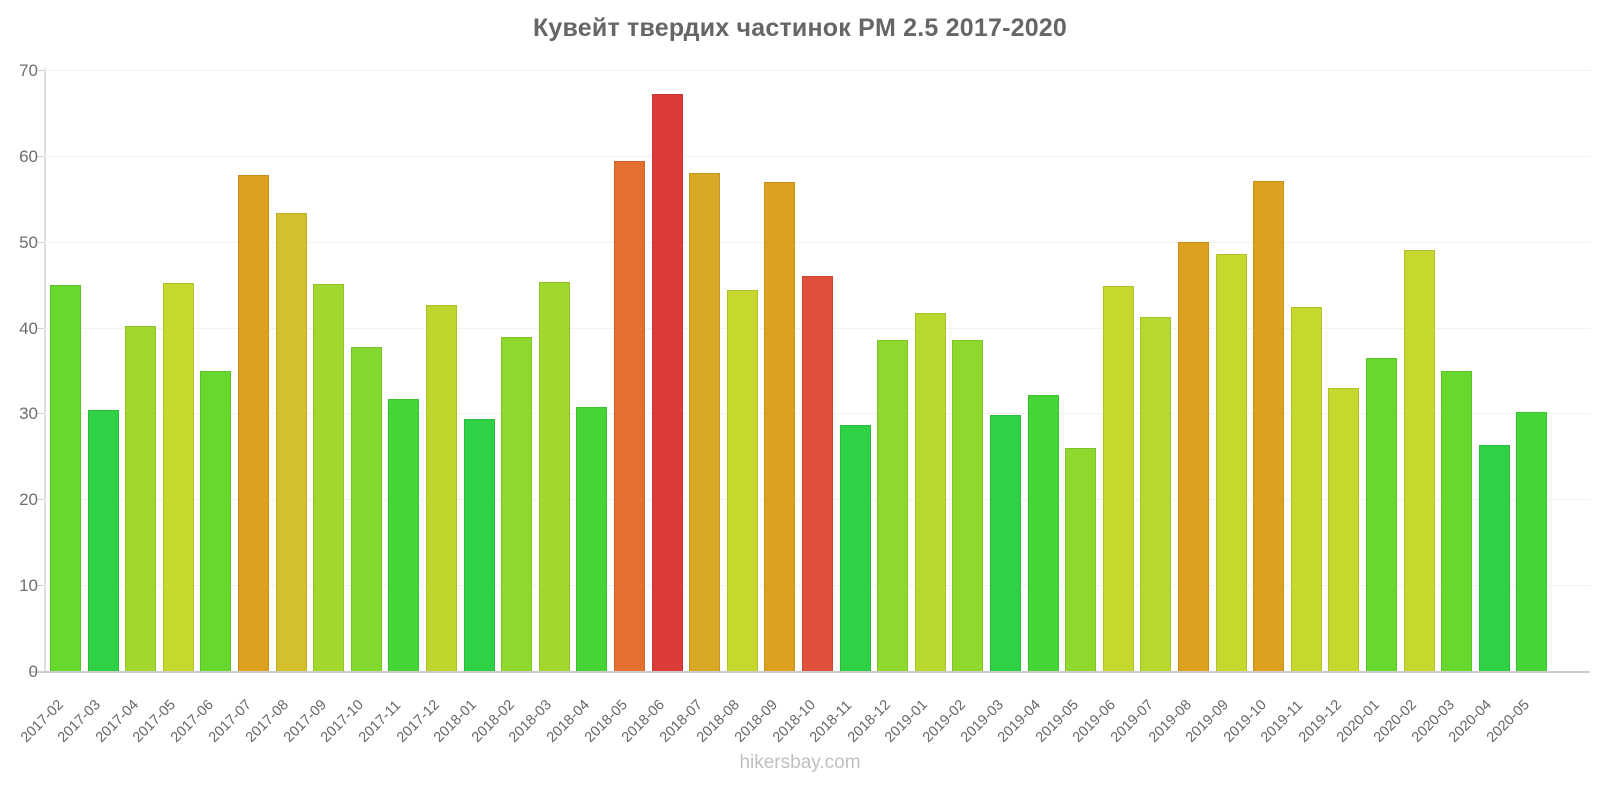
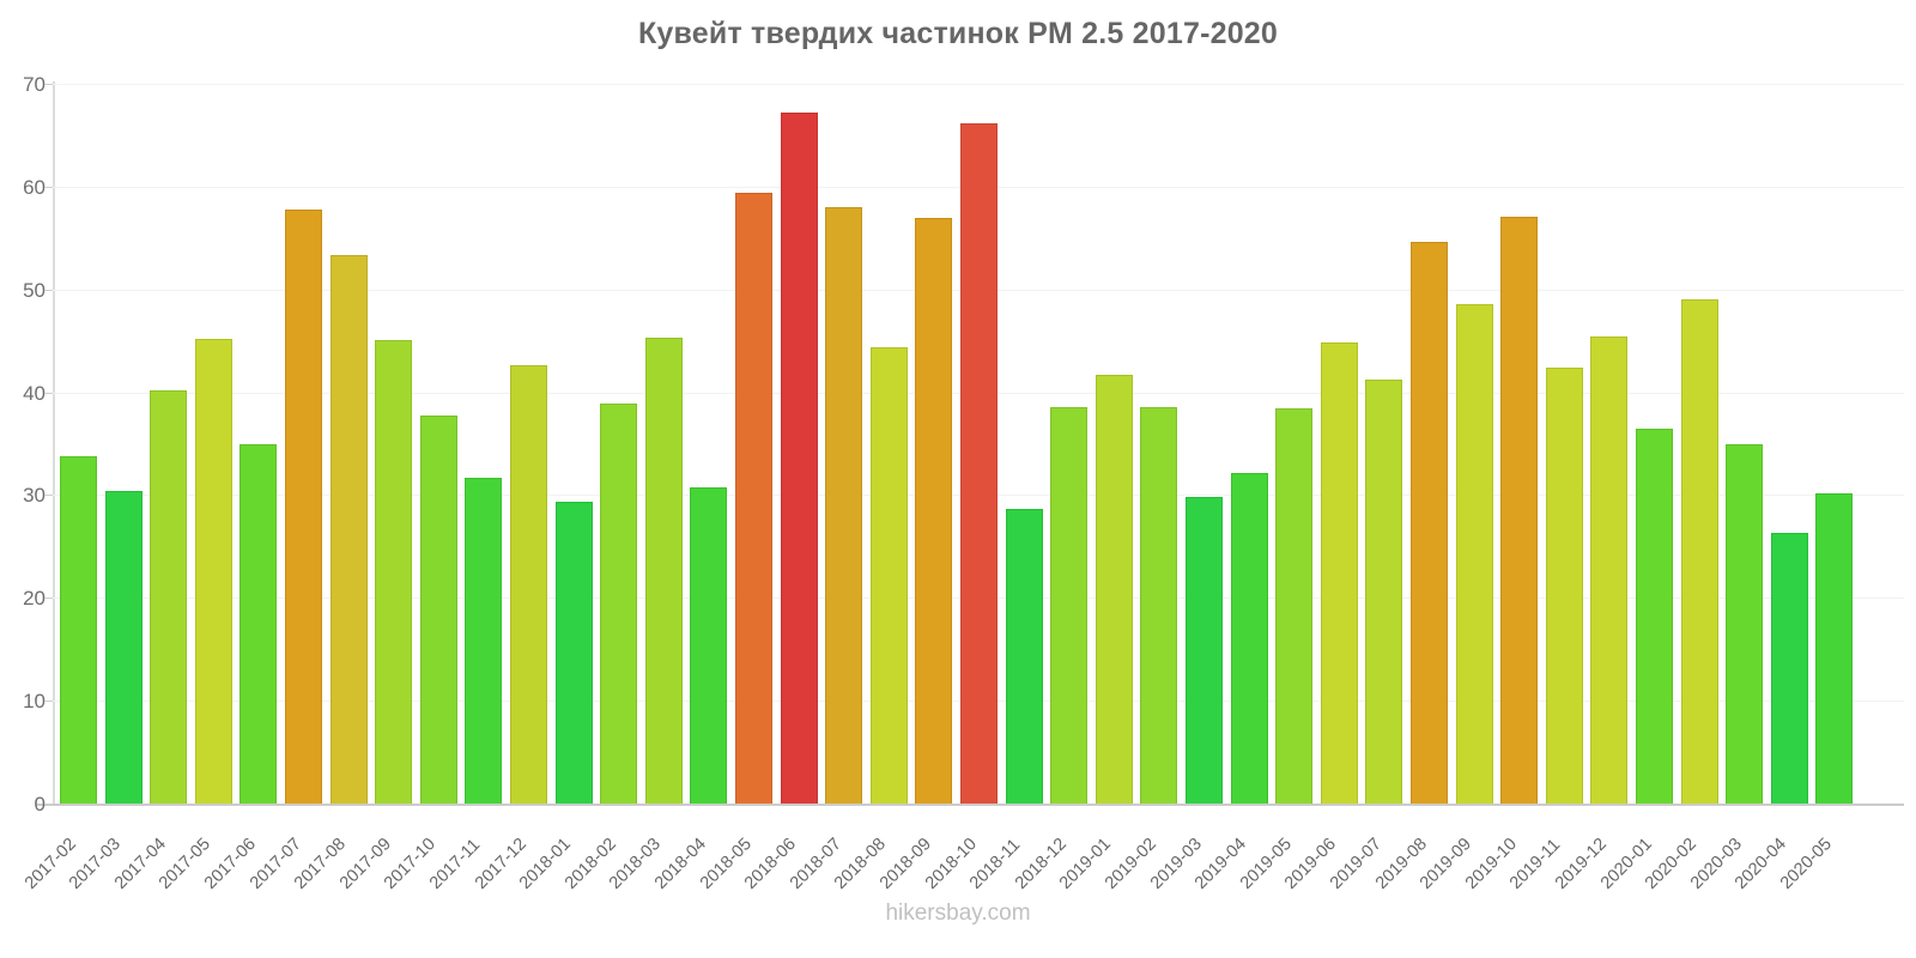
2017-02: 45 -> 34
2018-10: 46 -> 66
2019-05: 26 -> 38
2019-08: 50 -> 55
2019-12: 33 -> 45
